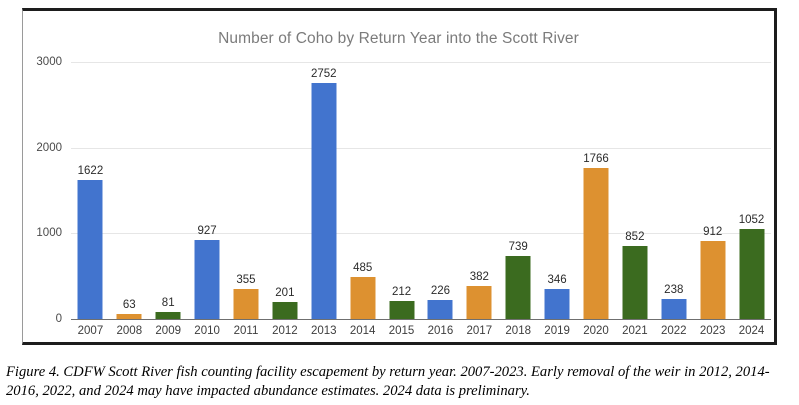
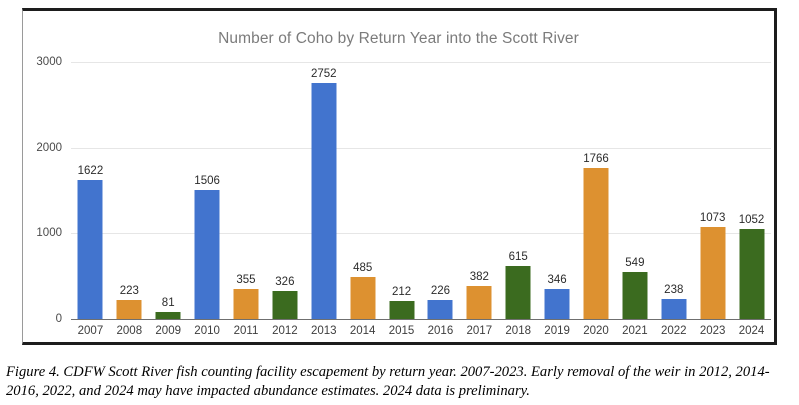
2008: 63 -> 223
2010: 927 -> 1506
2012: 201 -> 326
2018: 739 -> 615
2021: 852 -> 549
2023: 912 -> 1073
